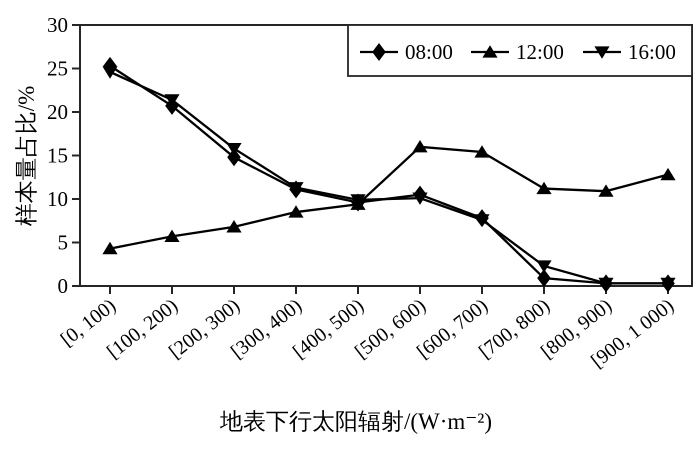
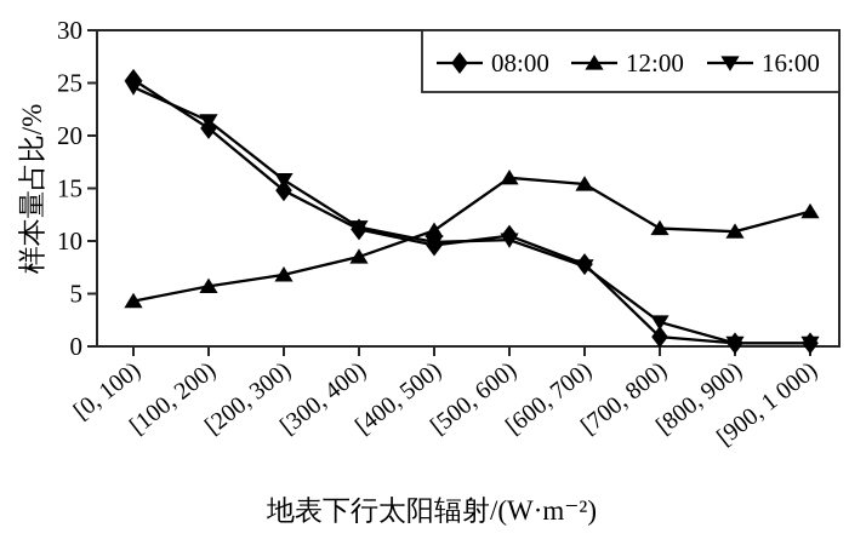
12:00/[400, 500): 9 -> 11
